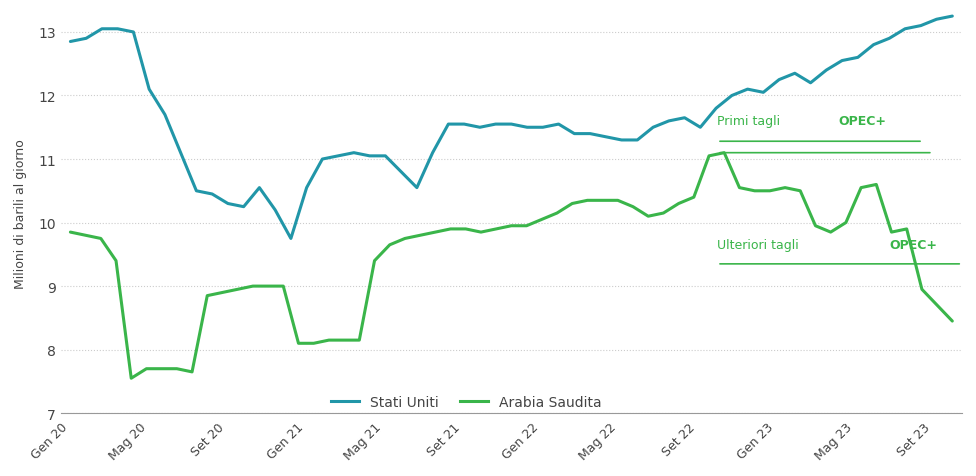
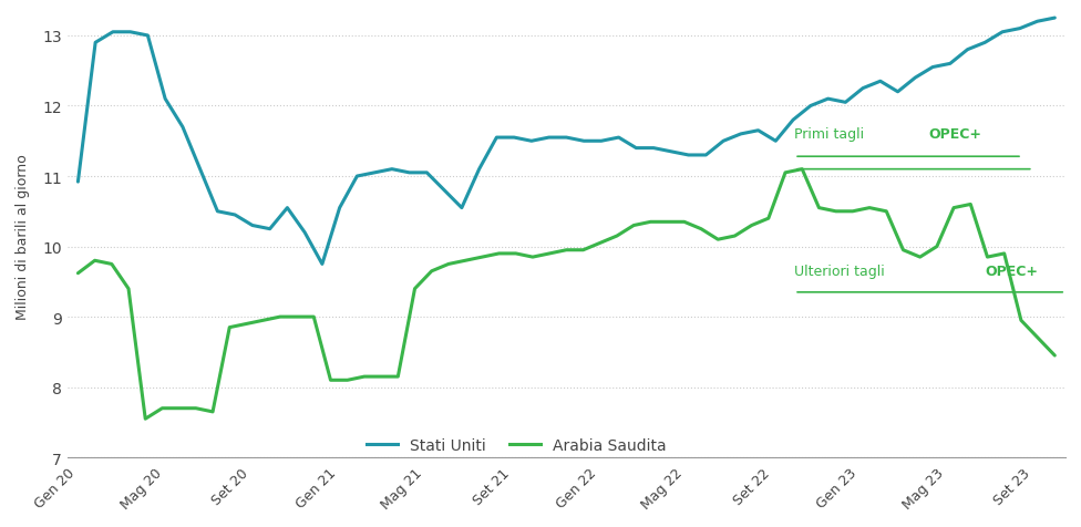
Stati Uniti/Gen 20: 12.85 -> 10.92
Arabia Saudita/Gen 20: 9.85 -> 9.62
